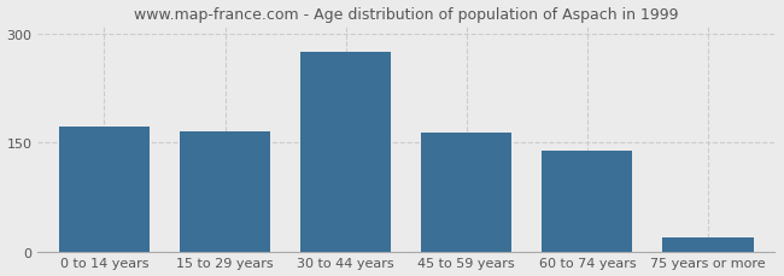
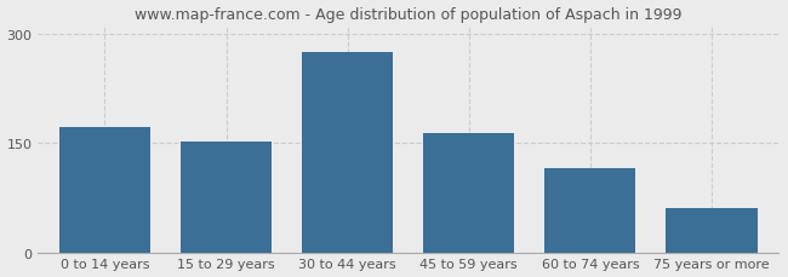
15 to 29 years: 165 -> 152
60 to 74 years: 138 -> 116
75 years or more: 20 -> 60
